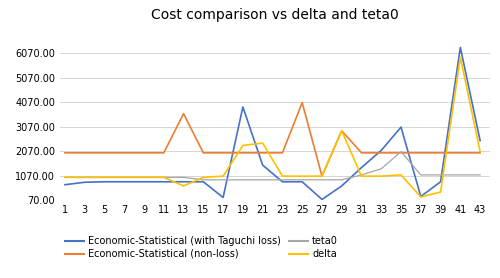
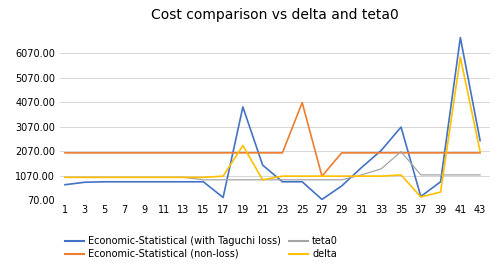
Economic-Statistical (non-loss)/13: 3600 -> 2000
delta/13: 650 -> 1000
delta/21: 2400 -> 900
Economic-Statistical (non-loss)/29: 2900 -> 2000
delta/29: 2900 -> 1050
Economic-Statistical (with Taguchi loss)/41: 6300 -> 6700
